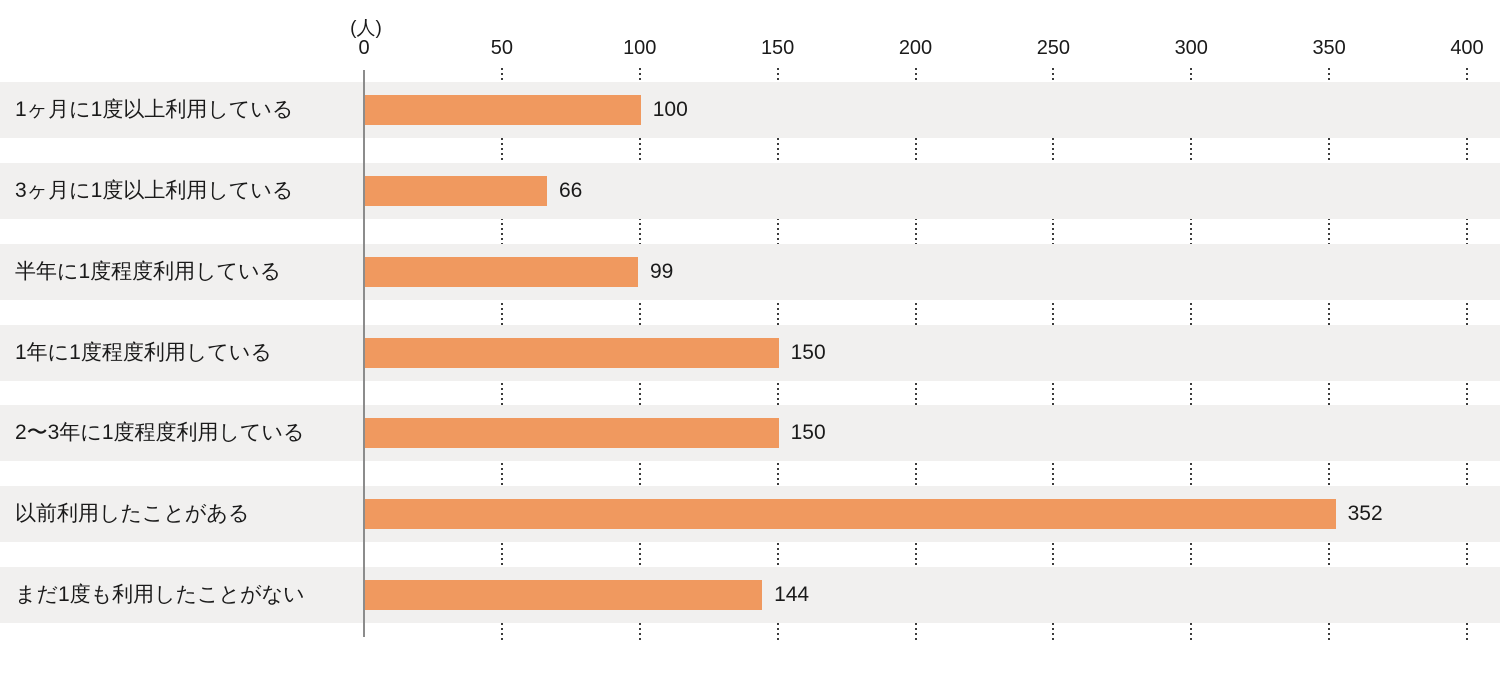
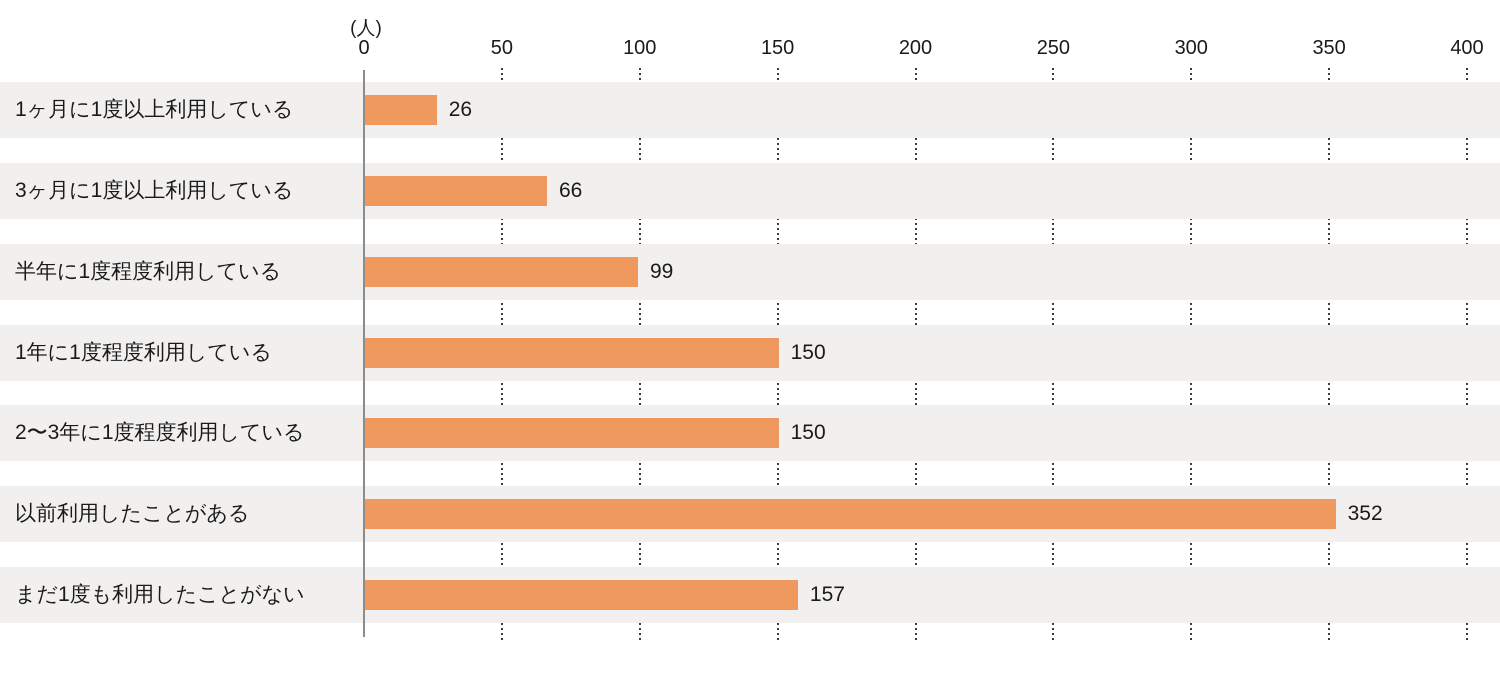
1ヶ月に1度以上利用している: 100 -> 26
まだ1度も利用したことがない: 144 -> 157
